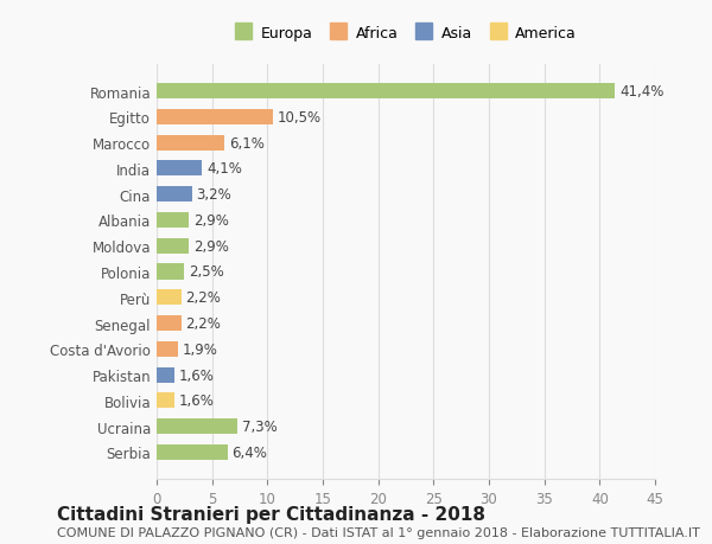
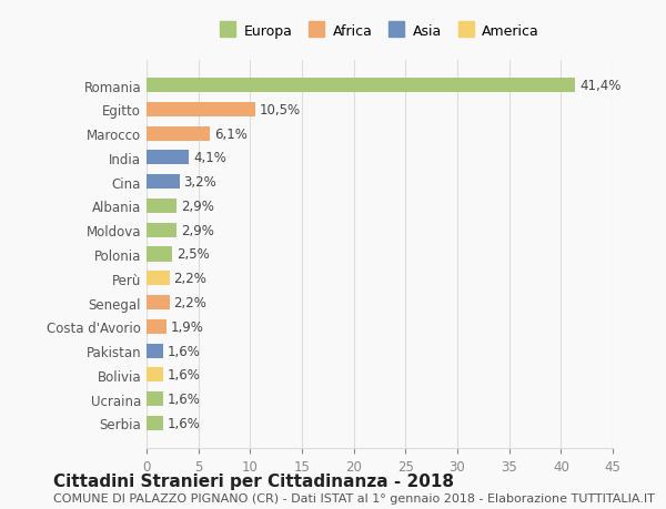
Ucraina: 7,3% -> 1,6%
Serbia: 6,4% -> 1,6%
